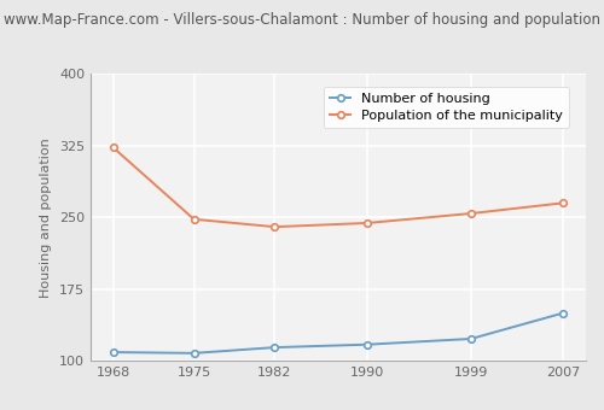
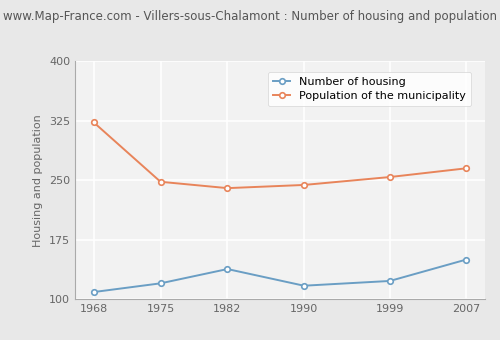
Number of housing/1975: 108 -> 120
Number of housing/1982: 114 -> 138
